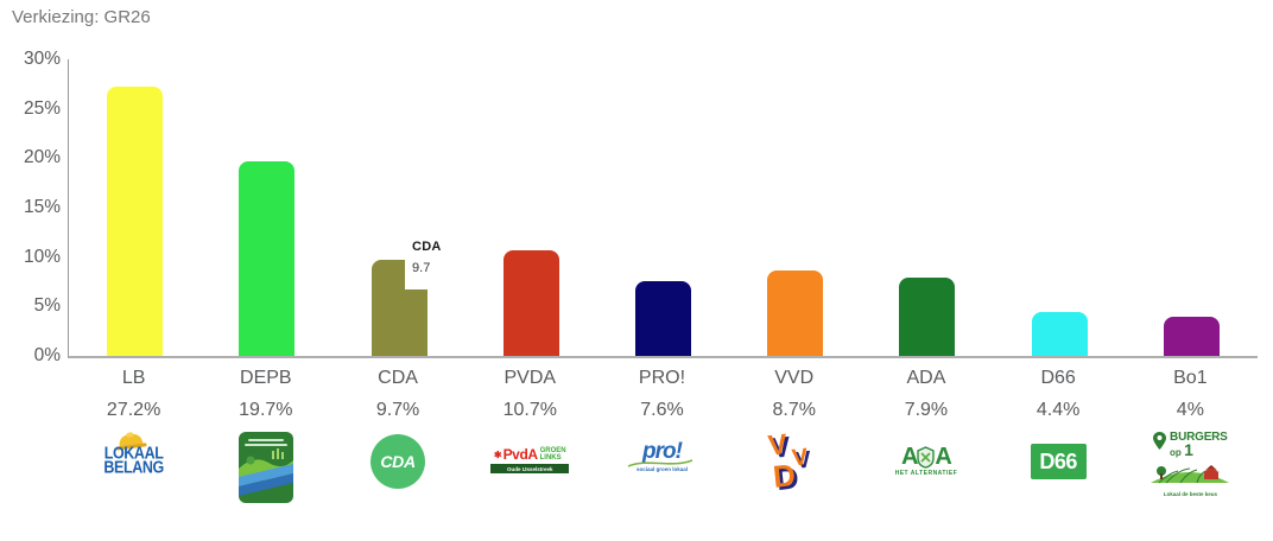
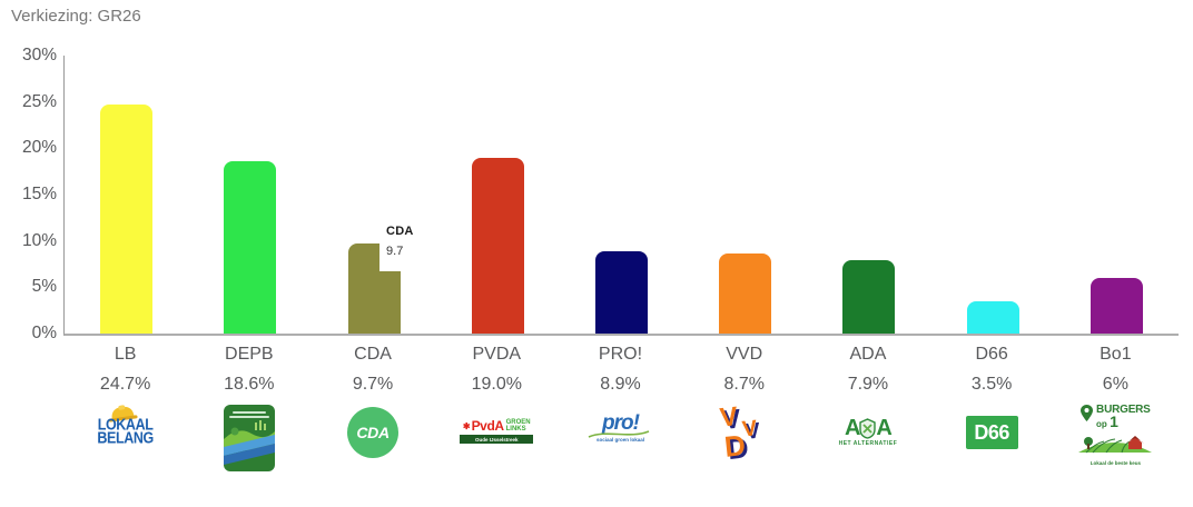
LB: 27.2% -> 24.7%
DEPB: 19.7% -> 18.6%
PVDA: 10.7% -> 19.0%
PRO!: 7.6% -> 8.9%
D66: 4.4% -> 3.5%
Bo1: 4% -> 6%
